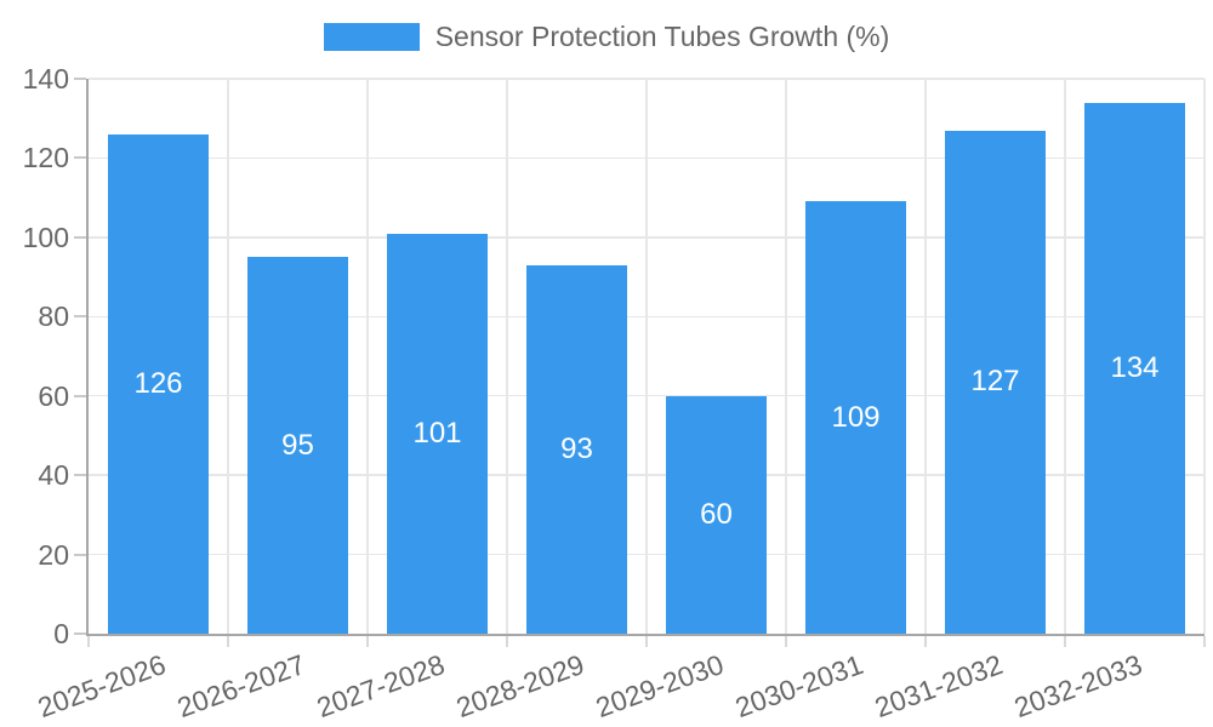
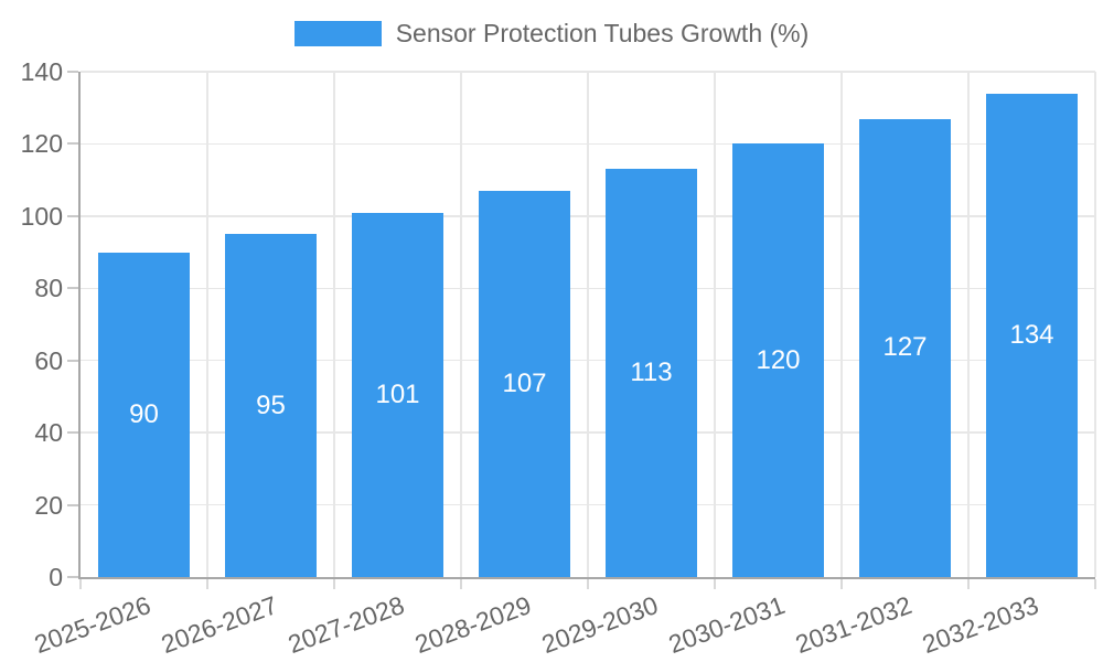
2025-2026: 126 -> 90
2028-2029: 93 -> 107
2029-2030: 60 -> 113
2030-2031: 109 -> 120
